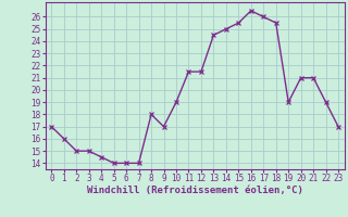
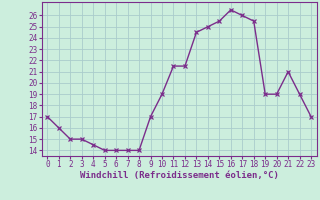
8: 18.0 -> 14.0
20: 21.0 -> 19.0
